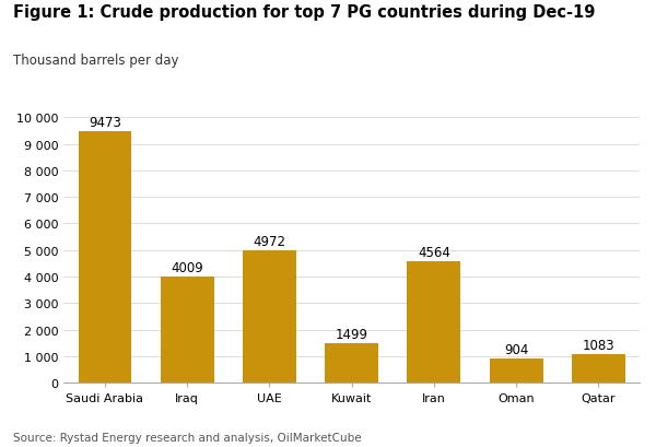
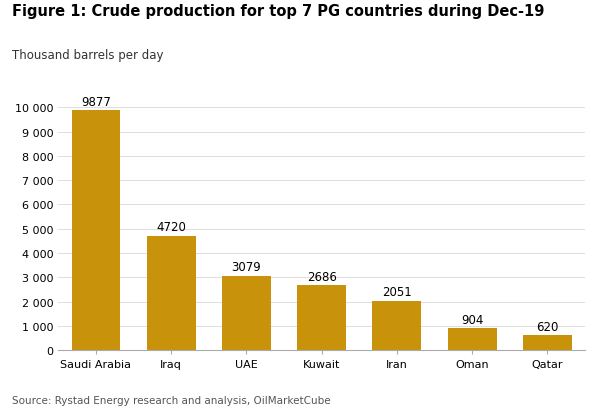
Saudi Arabia: 9473 -> 9877
Iraq: 4009 -> 4720
UAE: 4972 -> 3079
Kuwait: 1499 -> 2686
Iran: 4564 -> 2051
Qatar: 1083 -> 620
